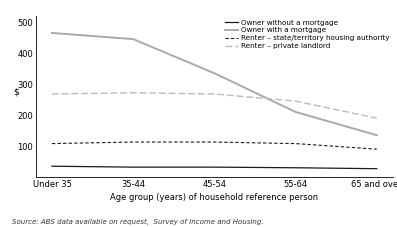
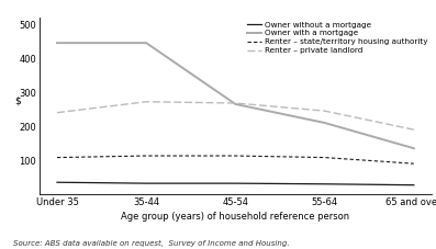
Owner with a mortgage/Under 35: 465 -> 445
Renter – private landlord/Under 35: 268 -> 240
Owner with a mortgage/45-54: 335 -> 265
